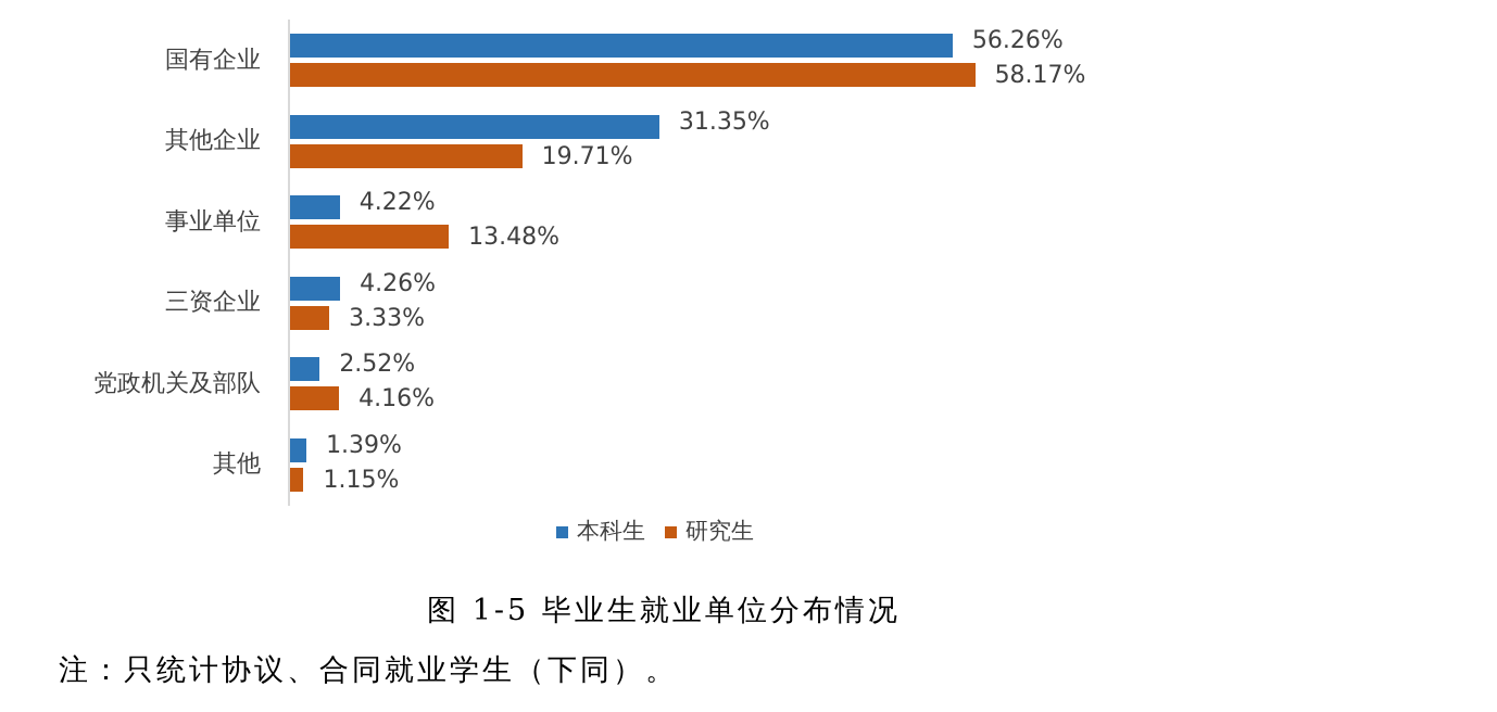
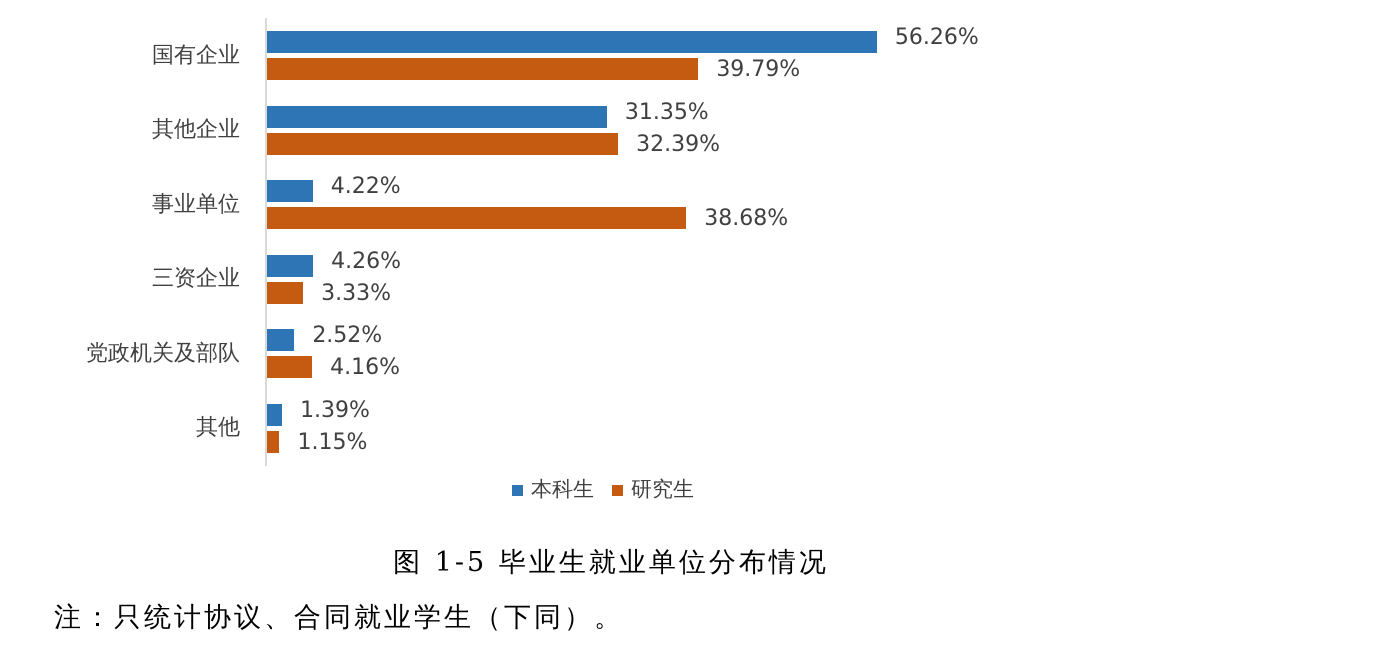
研究生/国有企业: 58.17% -> 39.79%
研究生/其他企业: 19.71% -> 32.39%
研究生/事业单位: 13.48% -> 38.68%
